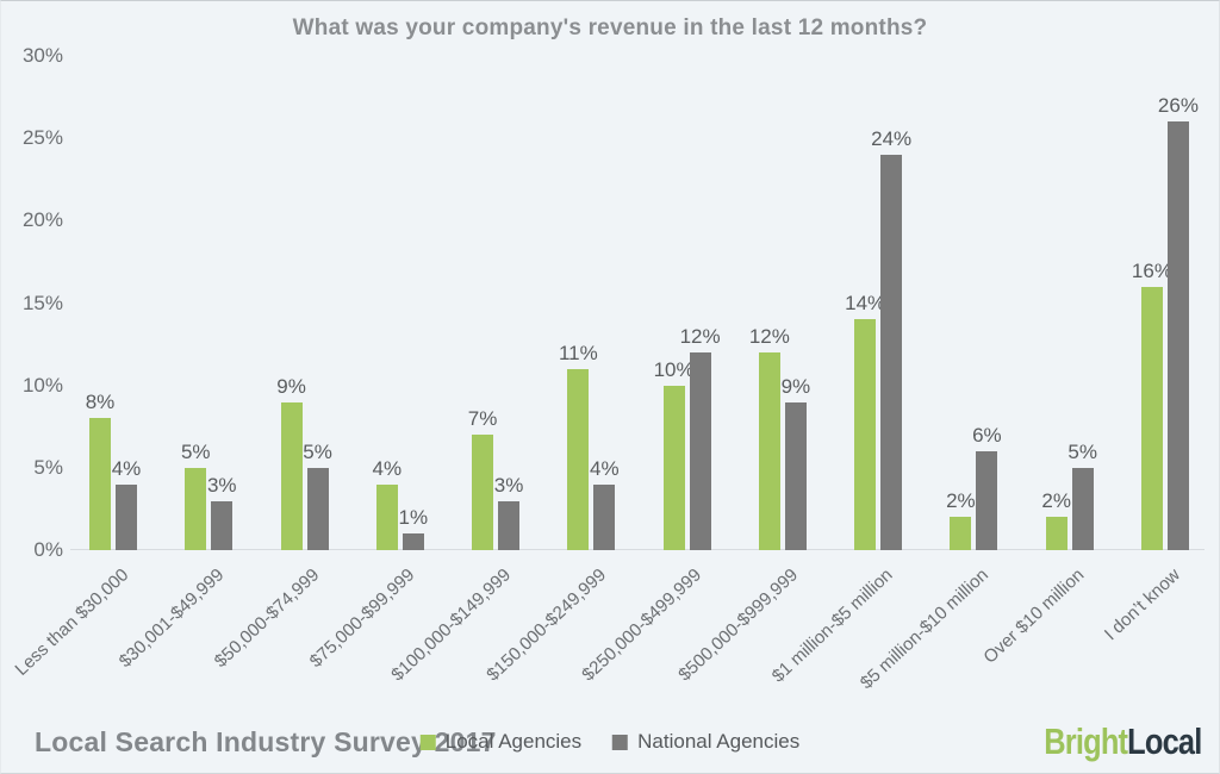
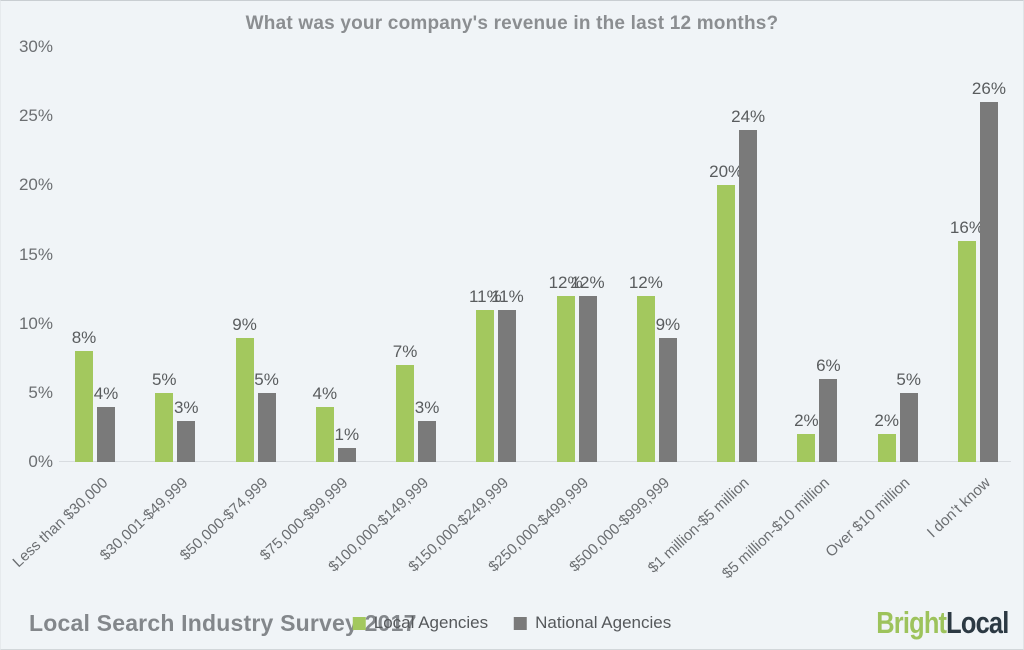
National Agencies/$150,000-$249,999: 4% -> 11%
Local Agencies/$250,000-$499,999: 10% -> 12%
Local Agencies/$1 million-$5 million: 14% -> 20%
